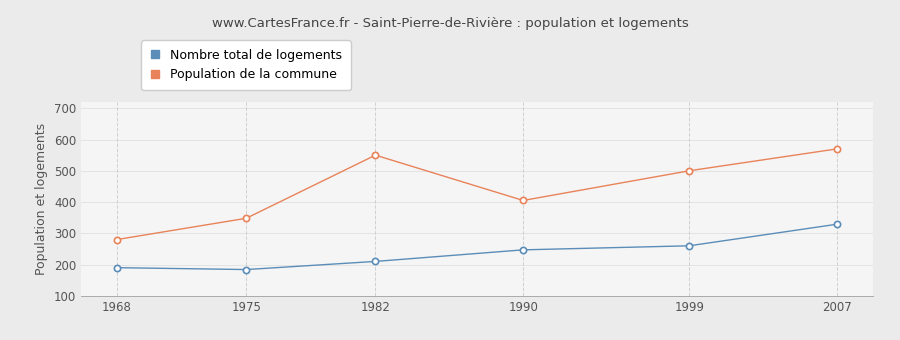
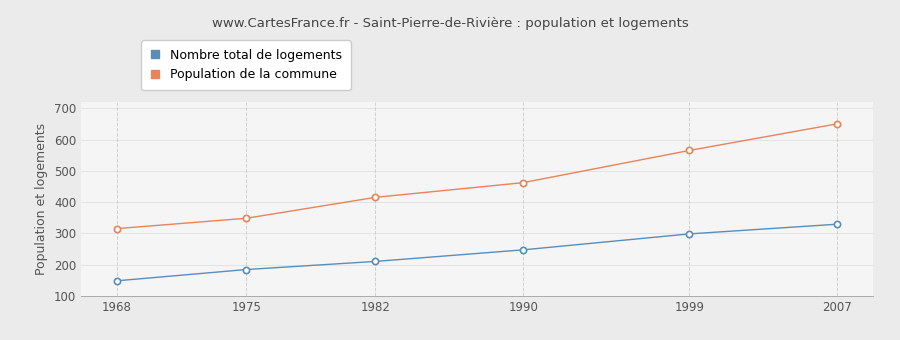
Nombre total de logements/1968: 190 -> 148
Population de la commune/1968: 280 -> 315
Population de la commune/1982: 550 -> 415
Population de la commune/1990: 405 -> 462
Nombre total de logements/1999: 260 -> 298
Population de la commune/1999: 500 -> 565
Population de la commune/2007: 570 -> 650
